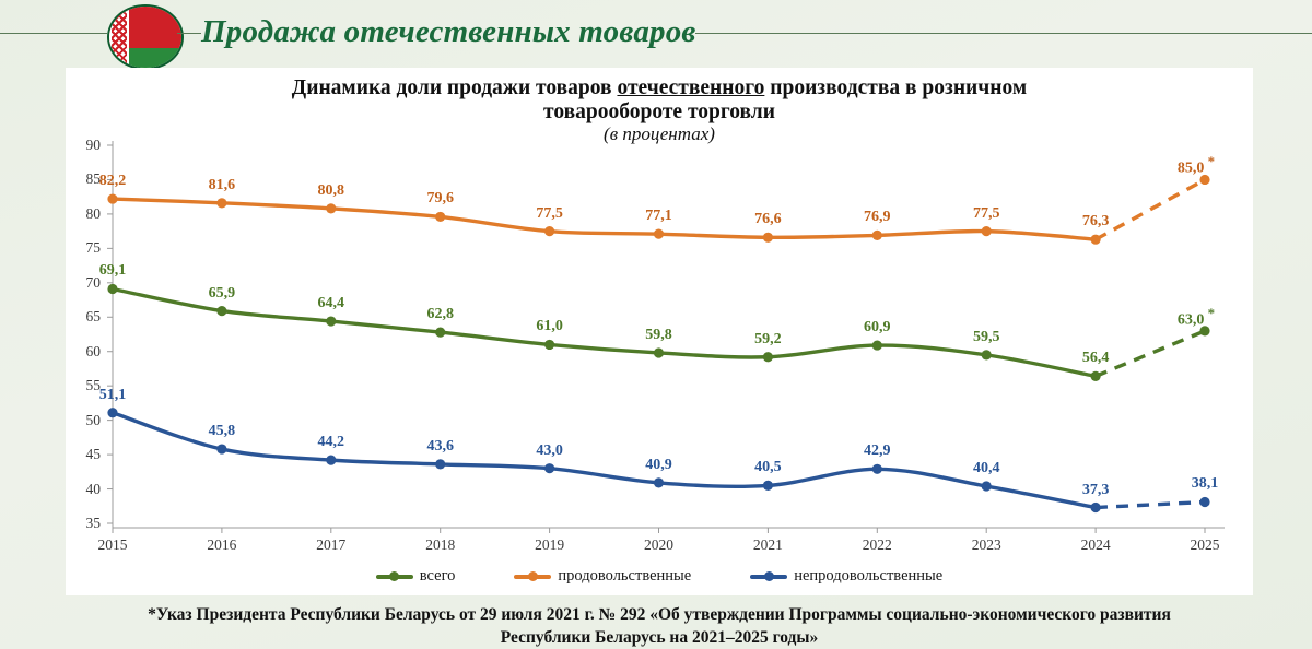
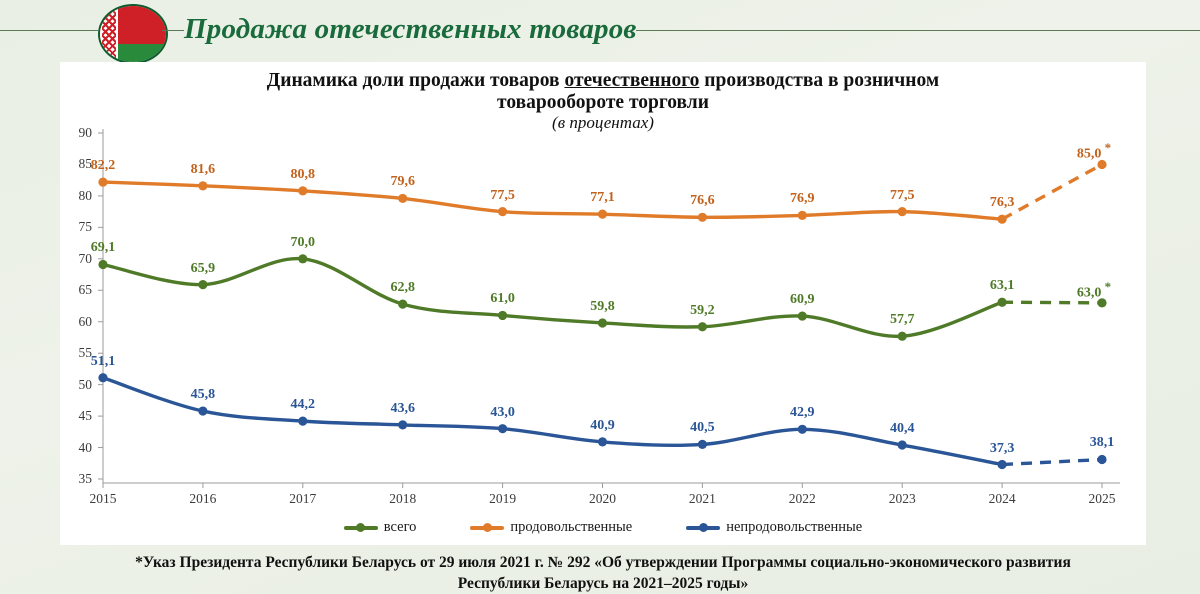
всего/2017: 64,4 -> 70,0
всего/2023: 59,5 -> 57,7
всего/2024: 56,4 -> 63,1
